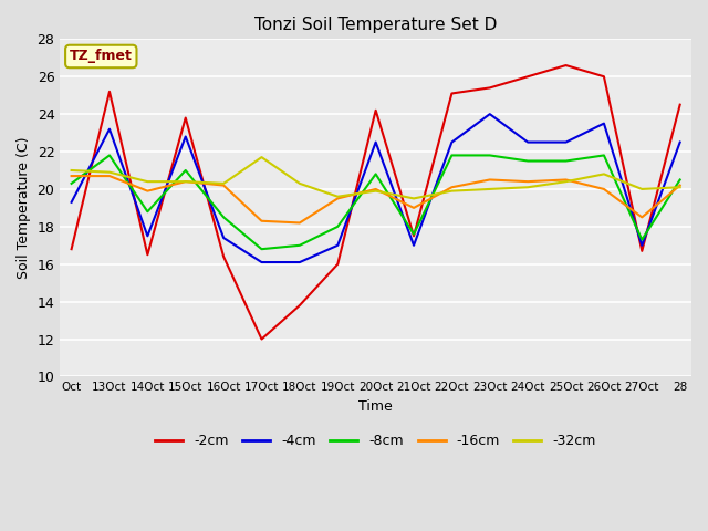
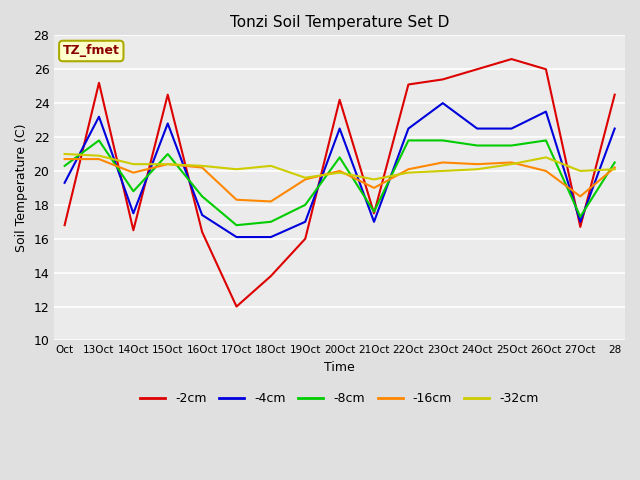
-2cm/15Oct: 23.8 -> 24.5
-32cm/17Oct: 21.7 -> 20.1
